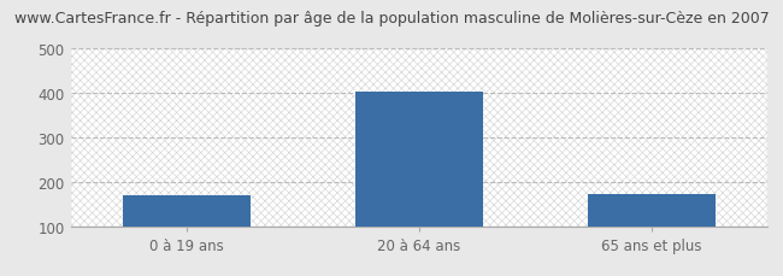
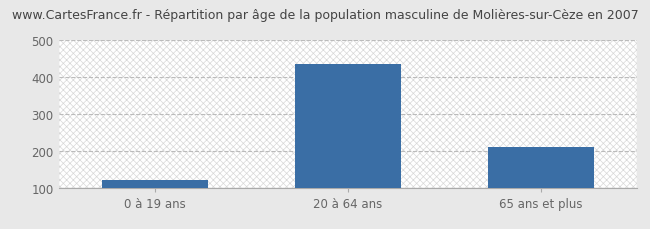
0 à 19 ans: 170 -> 120
20 à 64 ans: 403 -> 435
65 ans et plus: 172 -> 210
